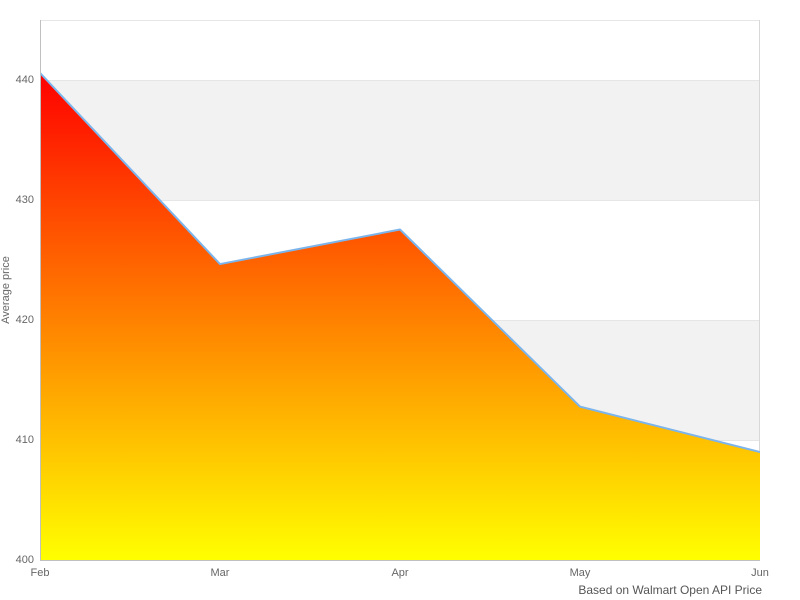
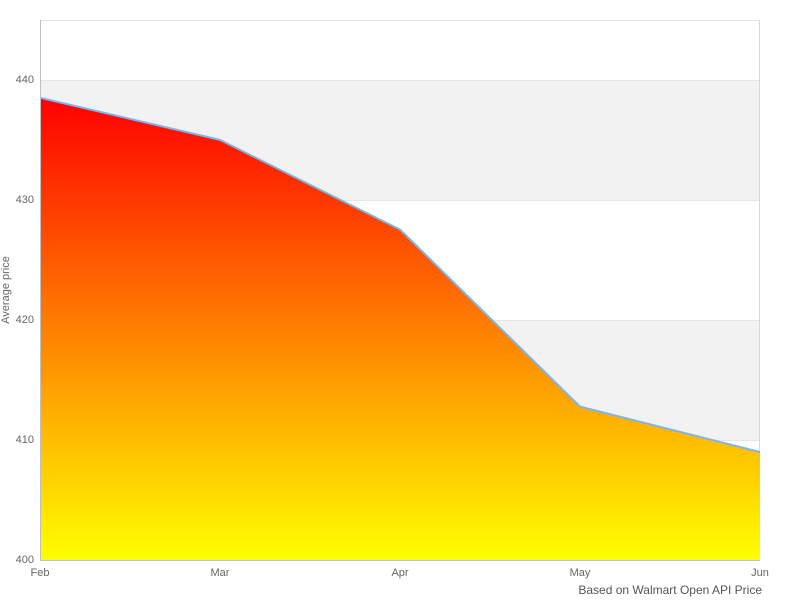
Feb: 445.1 -> 442.8
Mar: 427.4 -> 438.9
